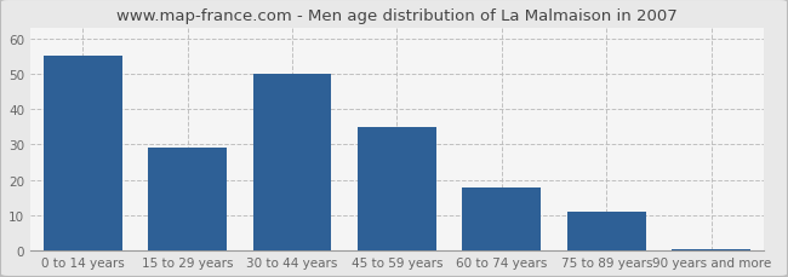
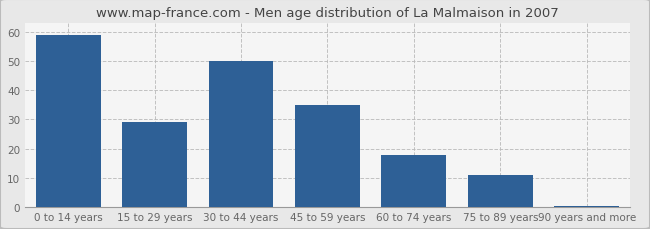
0 to 14 years: 55.0 -> 59.0
